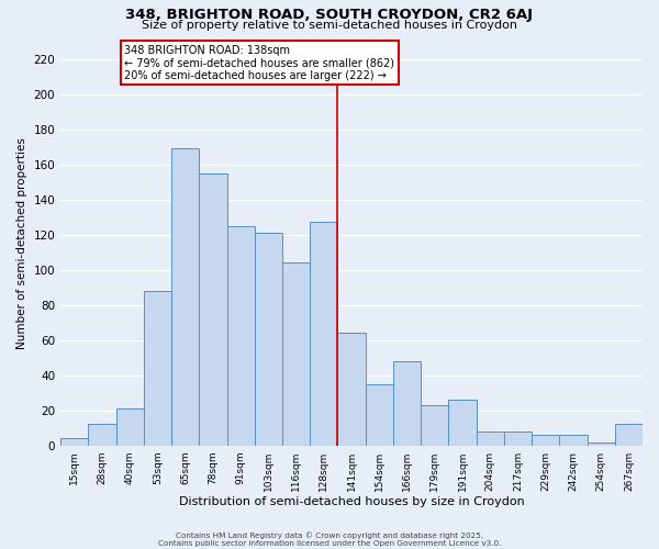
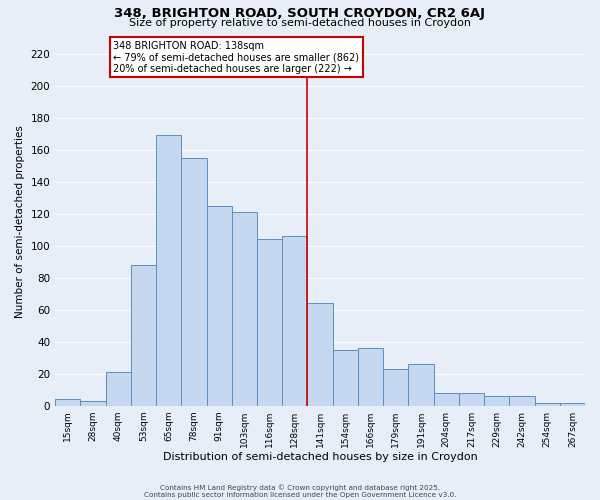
28sqm: 12 -> 3
128sqm: 127 -> 106
166sqm: 48 -> 36
267sqm: 12 -> 2
